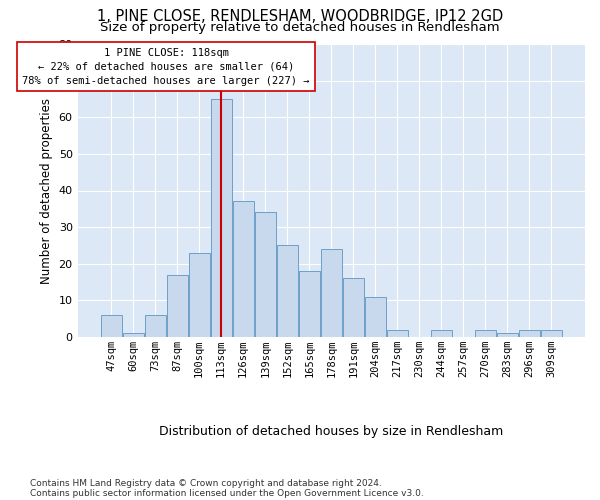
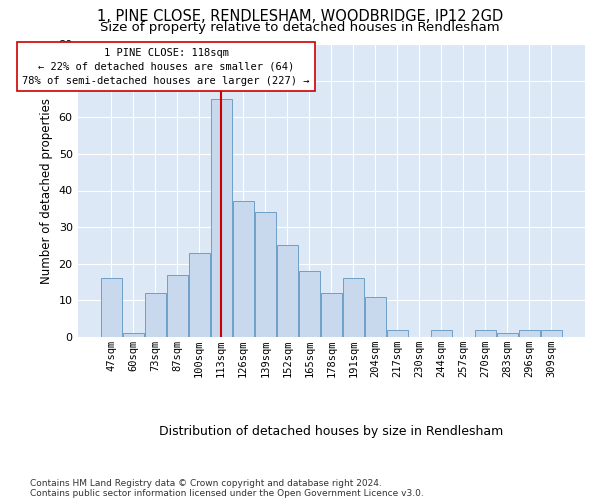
47sqm: 6 -> 16
73sqm: 6 -> 12
178sqm: 24 -> 12
